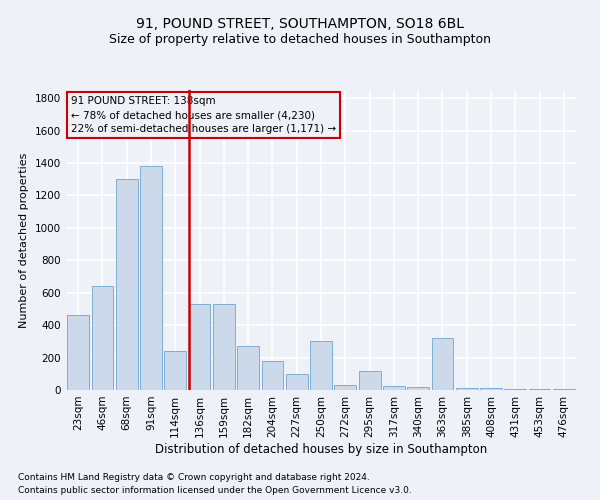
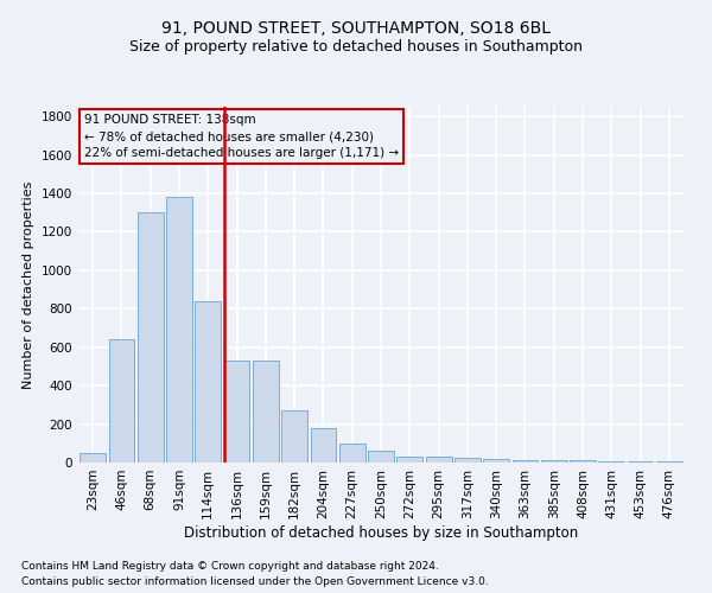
23sqm: 460 -> 50
114sqm: 240 -> 840
250sqm: 300 -> 60
295sqm: 120 -> 30
363sqm: 320 -> 20
